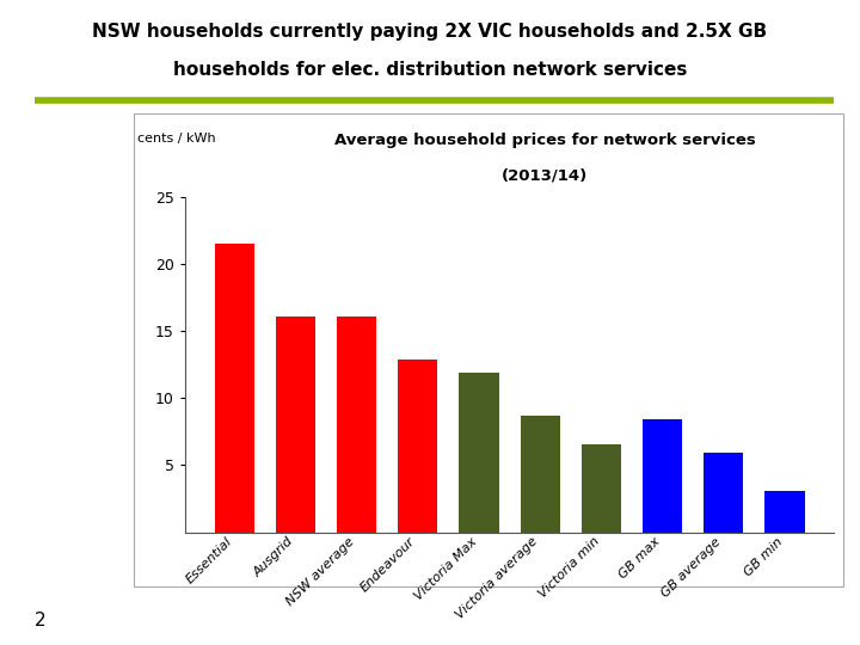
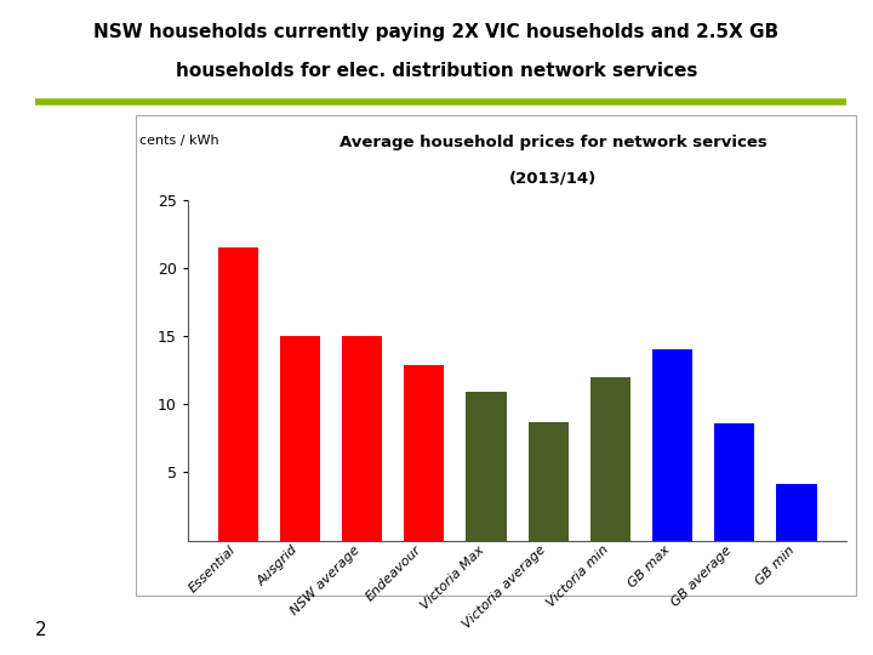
Ausgrid: 16.1 -> 15.0
NSW average: 16.1 -> 15.0
Victoria Max: 11.9 -> 10.9
Victoria min: 6.5 -> 12.0
GB max: 8.4 -> 14.0
GB average: 5.9 -> 8.6
GB min: 3.1 -> 4.1
